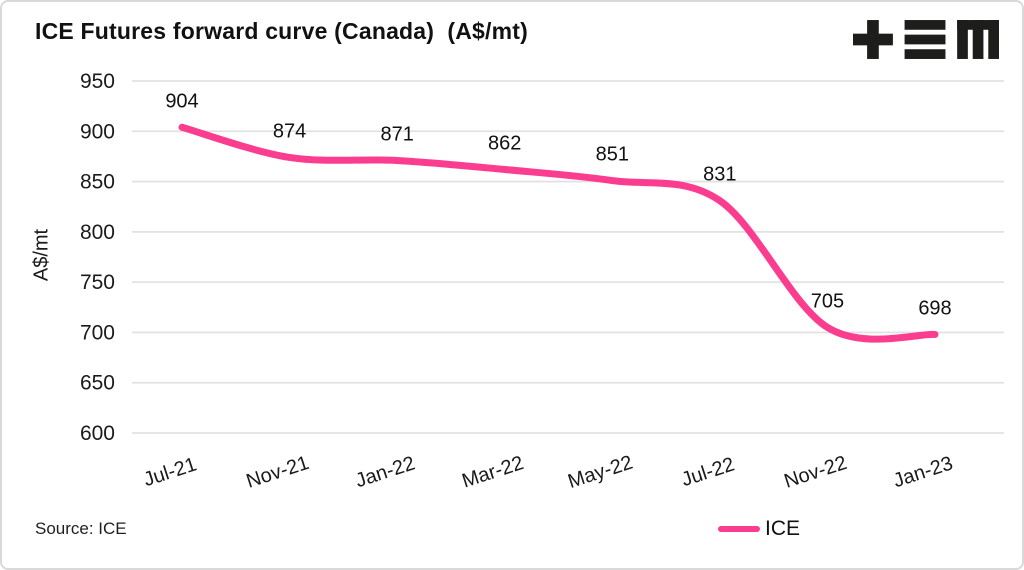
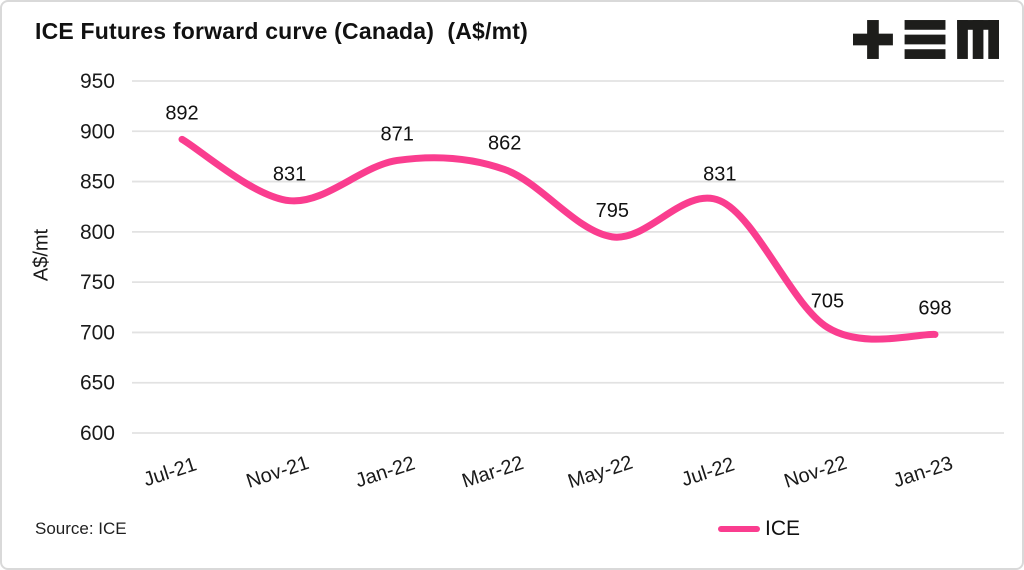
Jul-21: 904 -> 892
Nov-21: 874 -> 831
May-22: 851 -> 795
